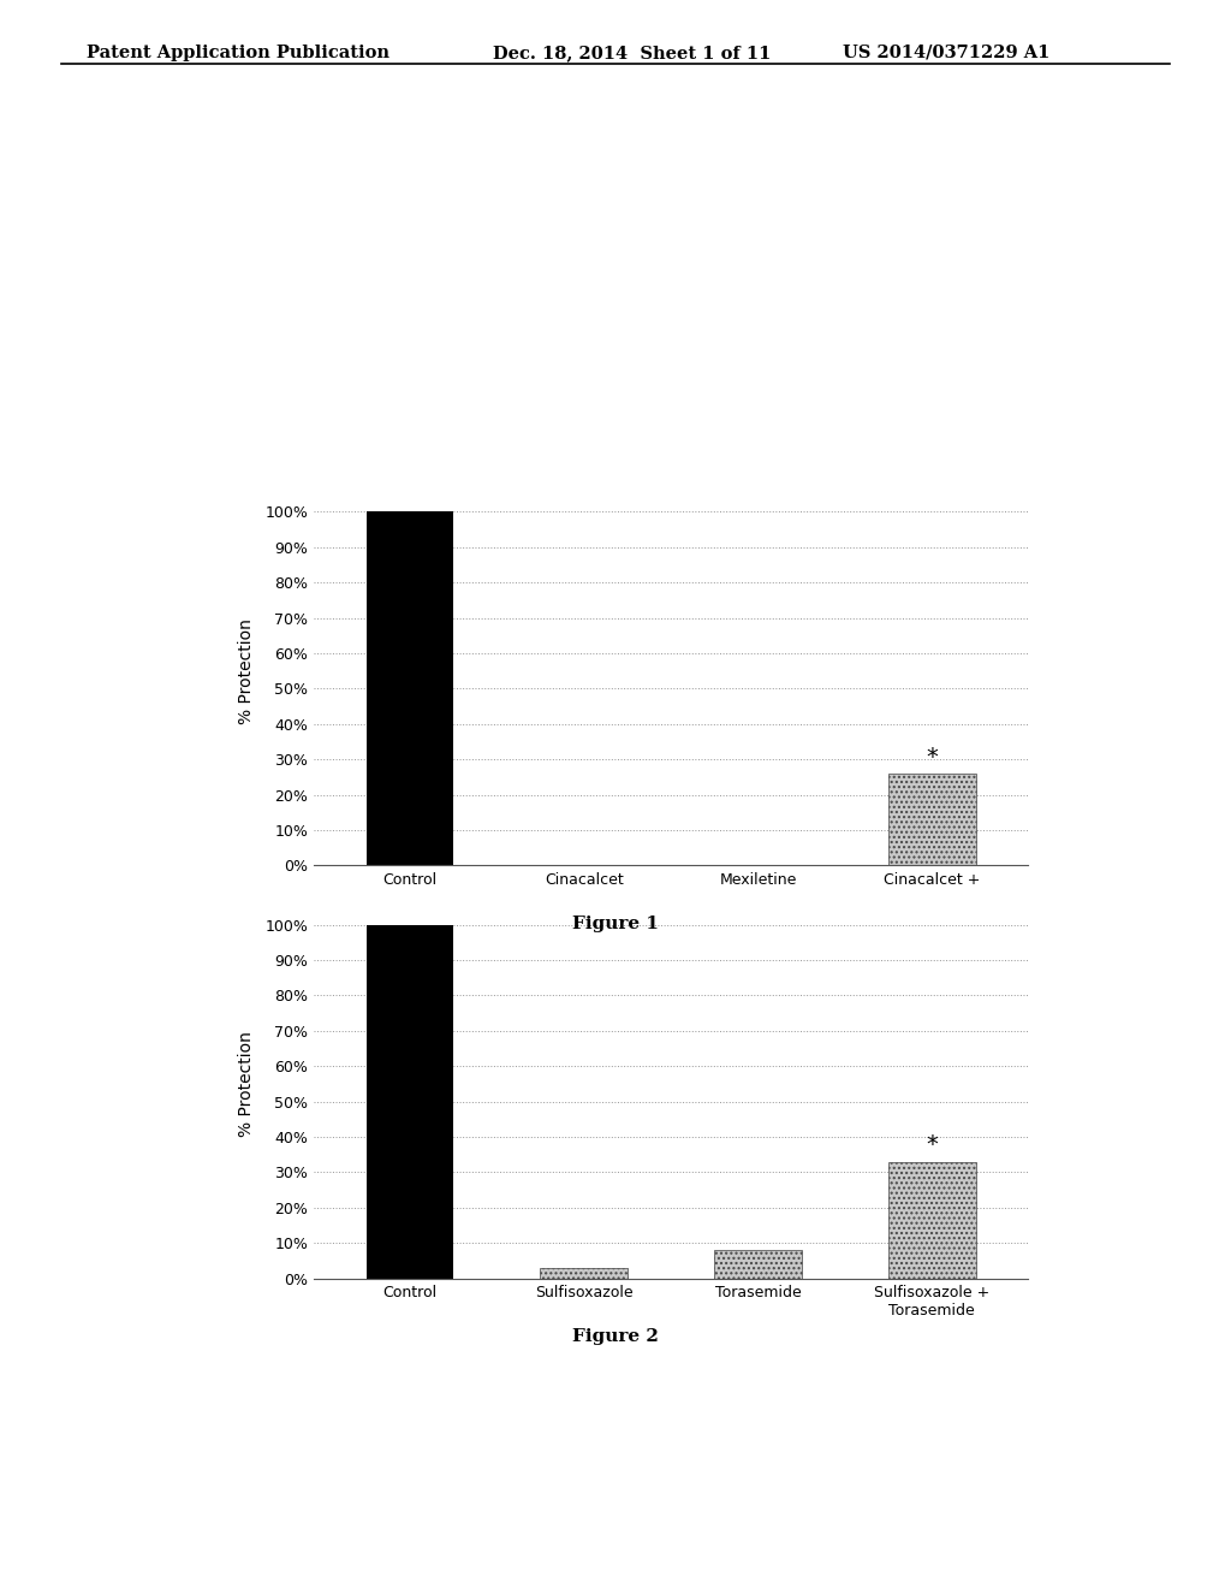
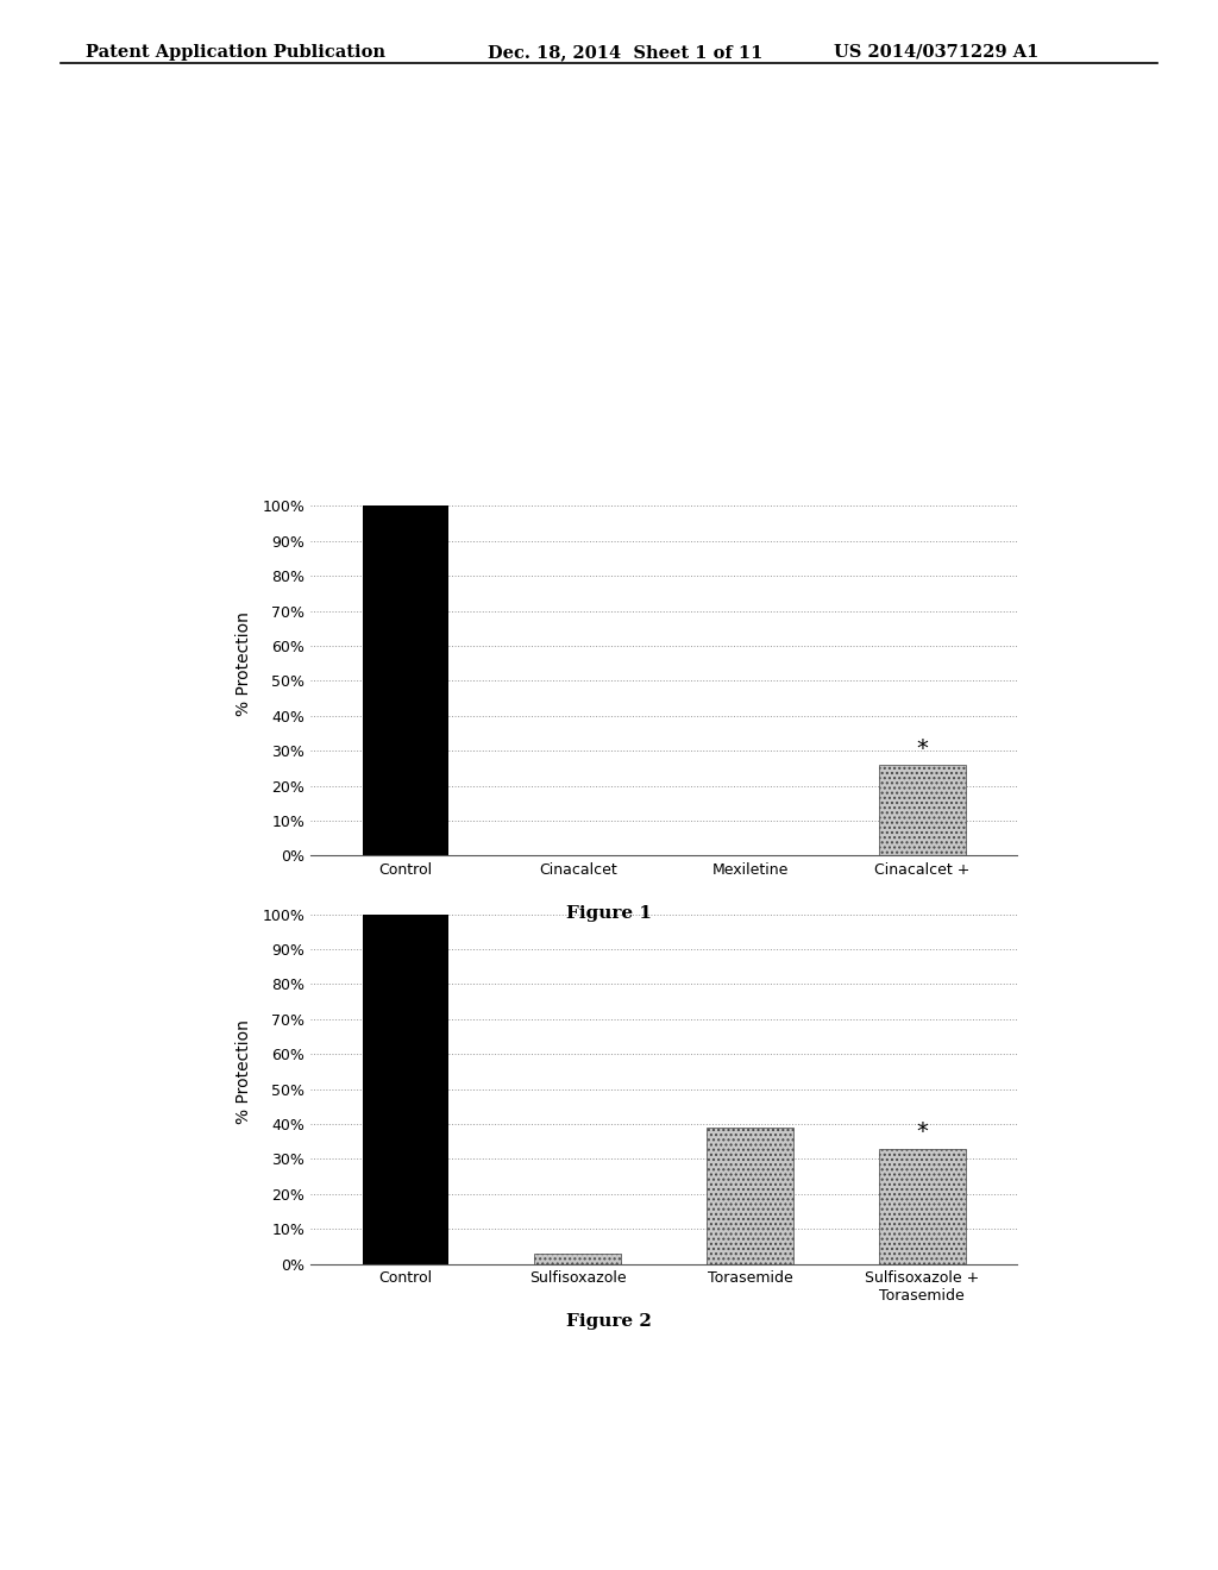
Torasemide: 8% -> 39%
